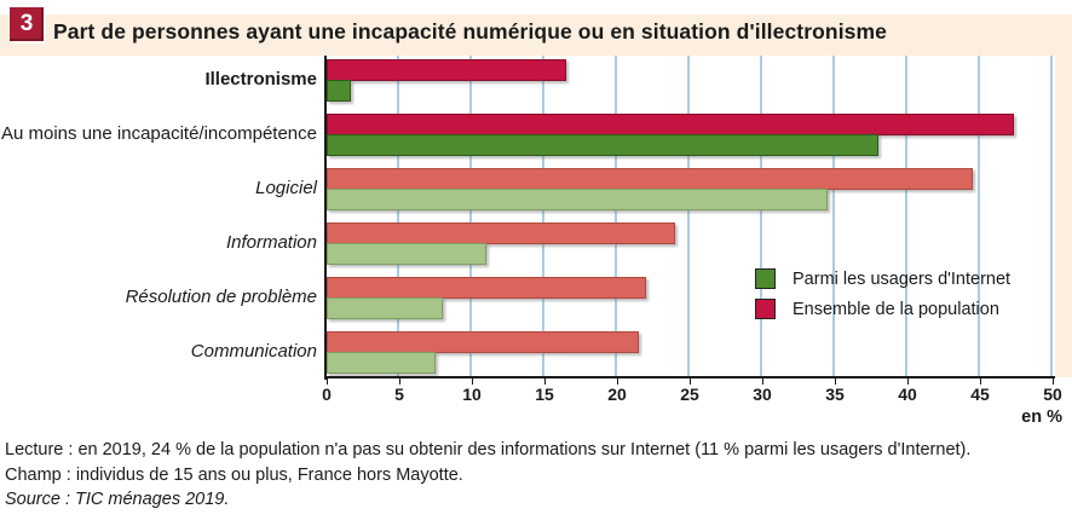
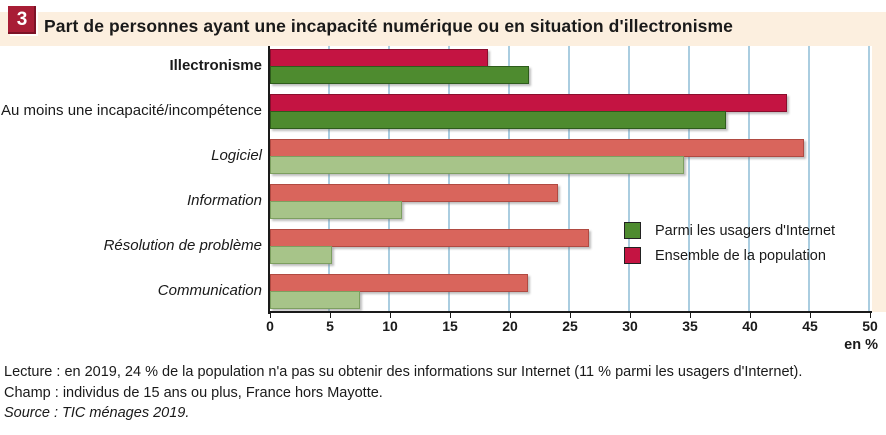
Ensemble de la population/Illectronisme: 16.5 -> 18.2
Parmi les usagers d'Internet/Illectronisme: 1.7 -> 21.6
Ensemble de la population/Au moins une incapacité/incompétence: 47.3 -> 43.1
Ensemble de la population/Résolution de problème: 22.0 -> 26.6
Parmi les usagers d'Internet/Résolution de problème: 8.0 -> 5.2
